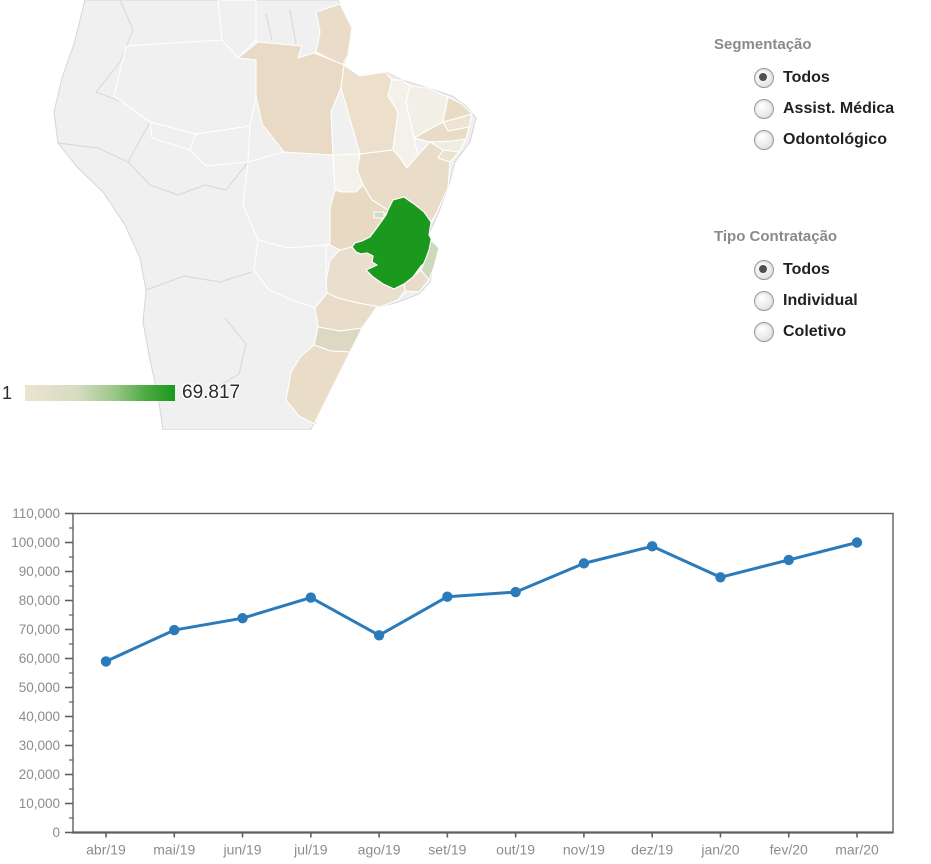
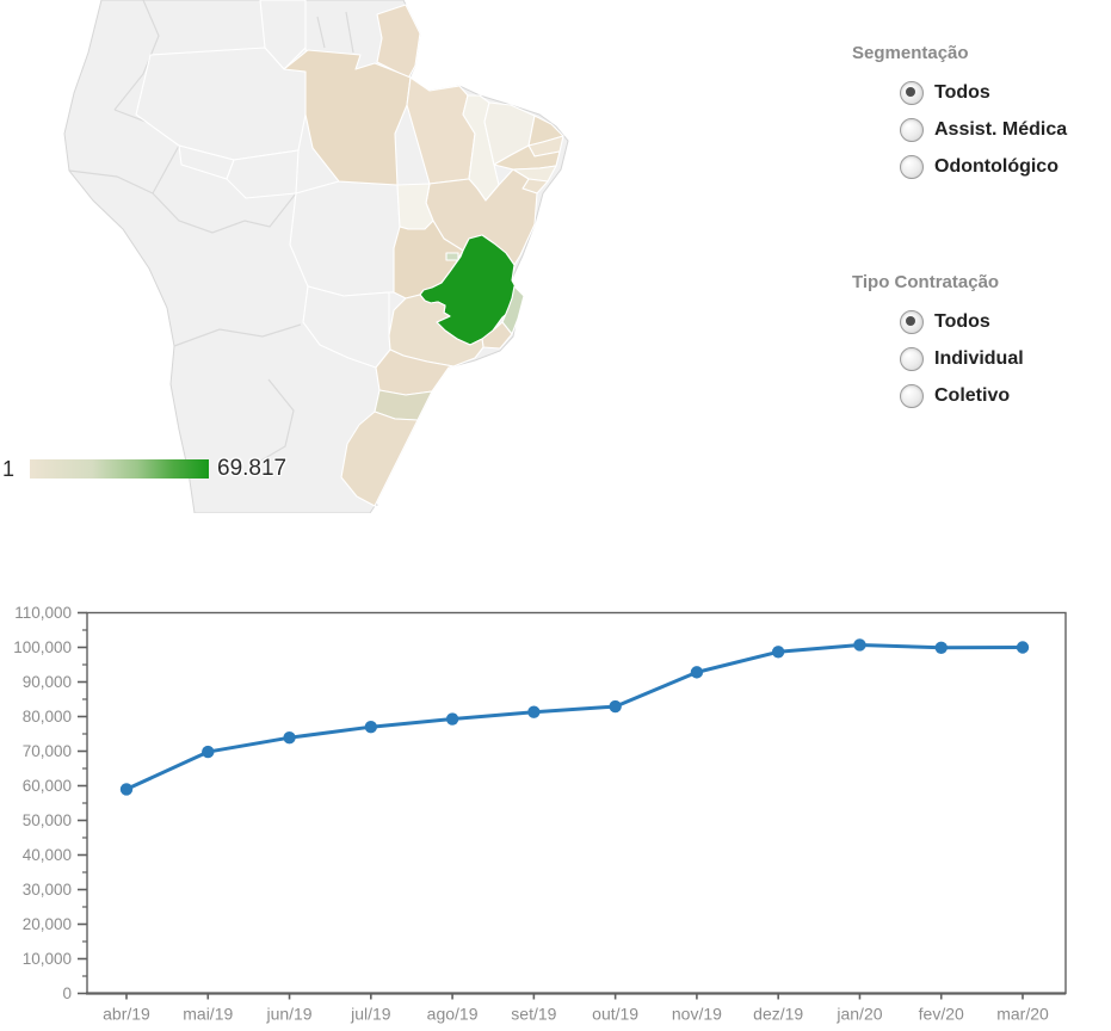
jul/19: 81000 -> 77000
ago/19: 68000 -> 79000
jan/20: 88000 -> 101000
fev/20: 94000 -> 100000
